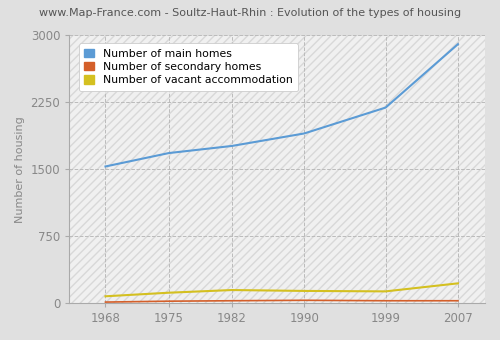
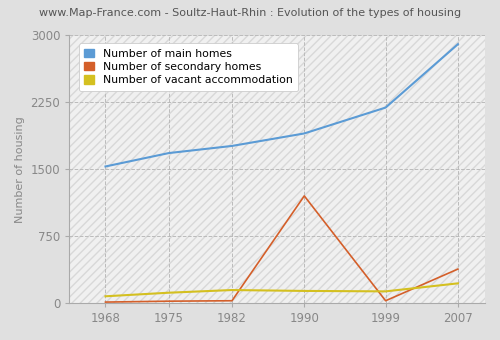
Number of secondary homes/1990: 30 -> 1200
Number of secondary homes/2007: 20 -> 380
